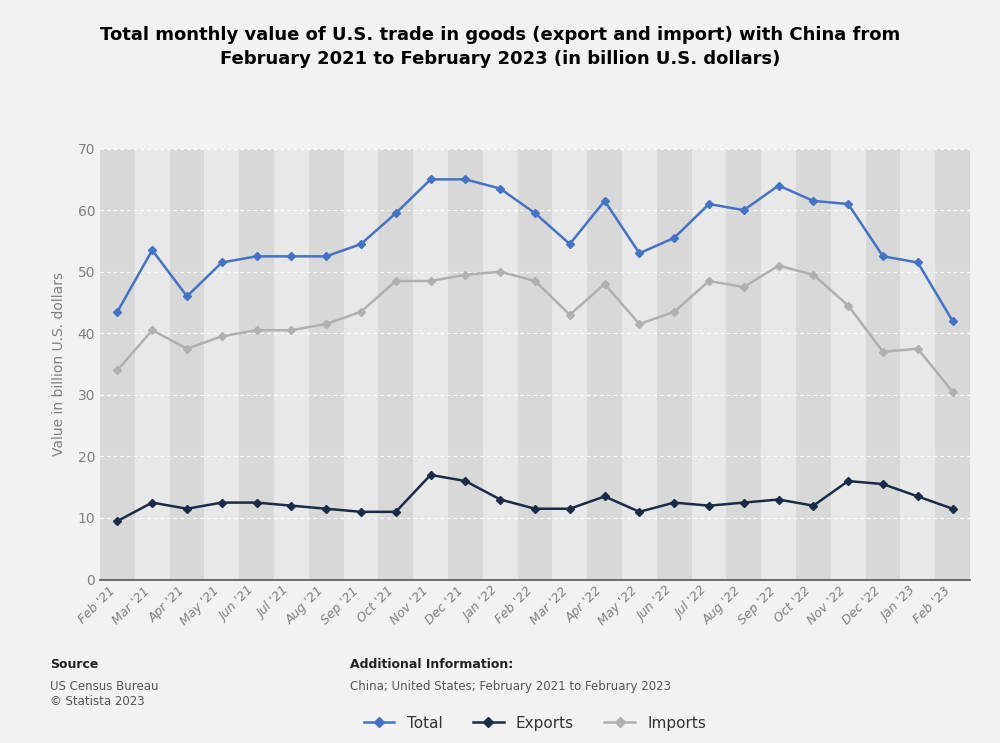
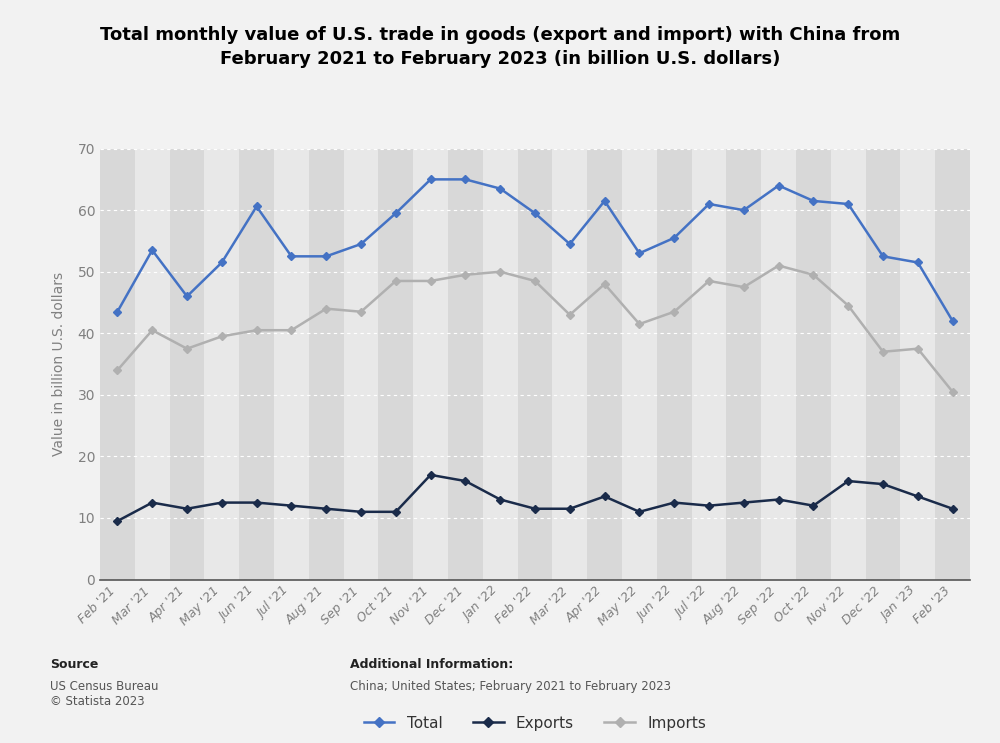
Total/Jun '21: 52.5 -> 60.6
Imports/Aug '21: 41.5 -> 44.0
